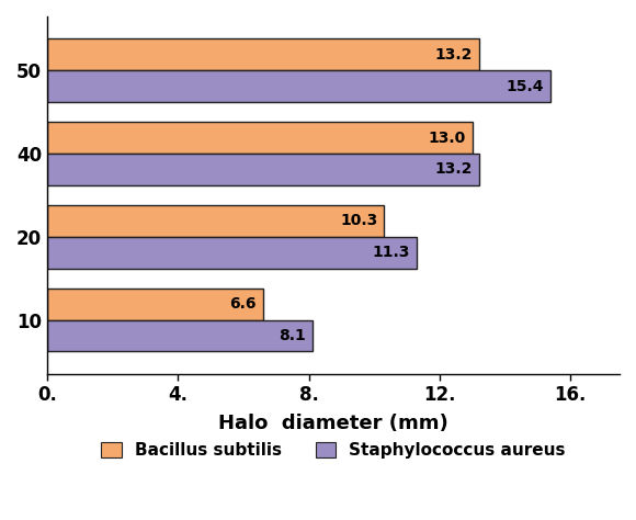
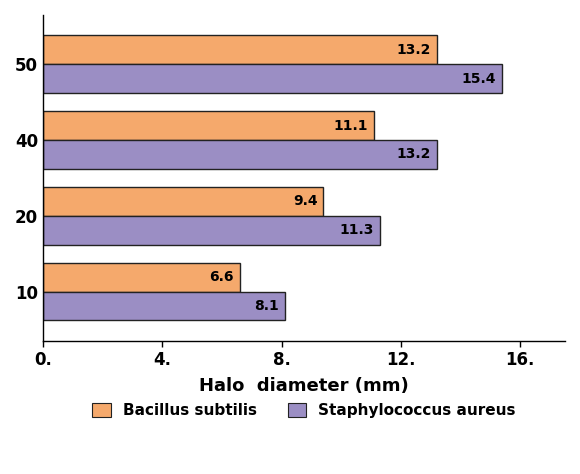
Bacillus subtilis/40: 13.0 -> 11.1
Bacillus subtilis/20: 10.3 -> 9.4
